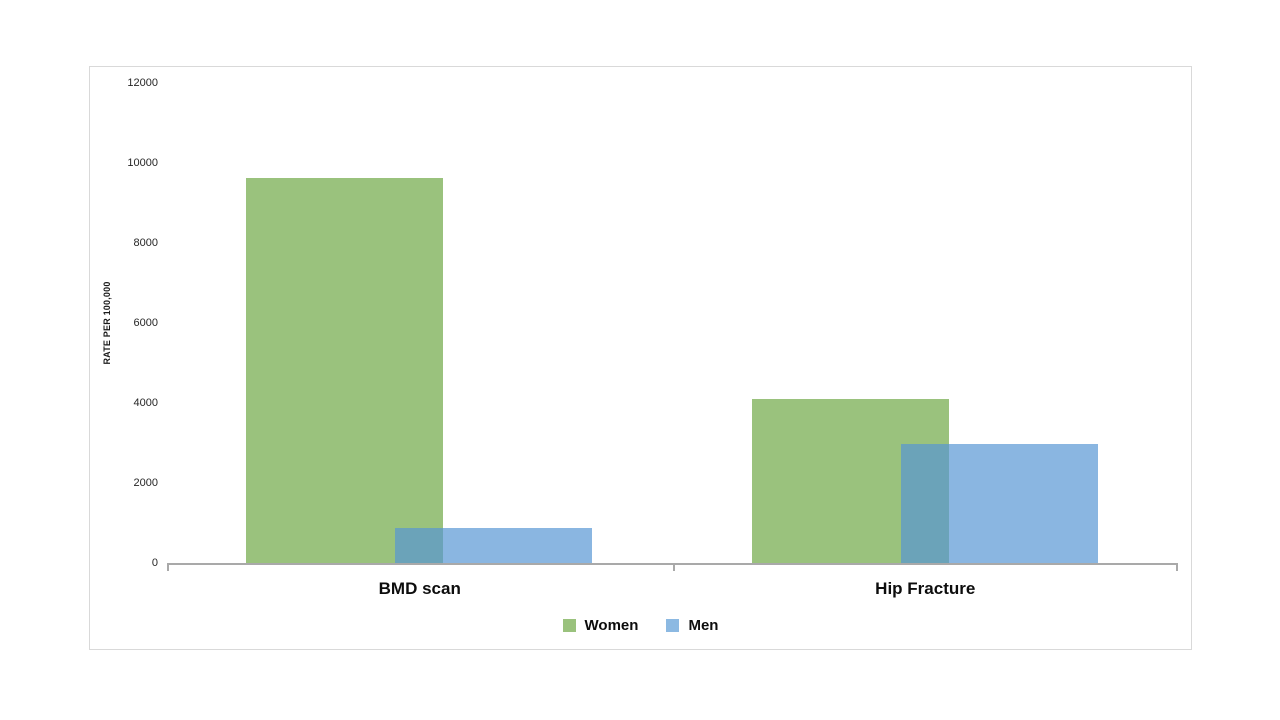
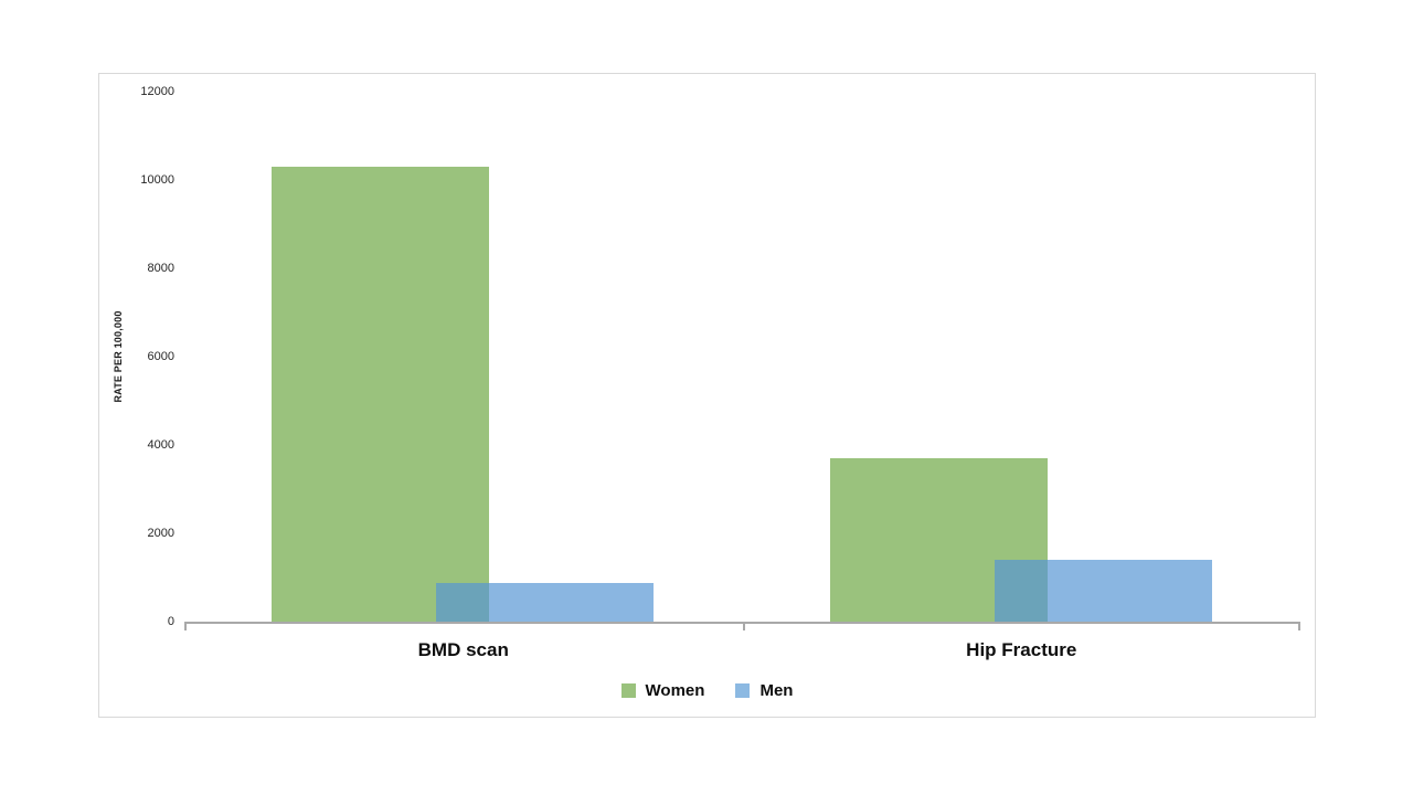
Women/BMD scan: 9600 -> 10300
Women/Hip Fracture: 4100 -> 3700
Men/Hip Fracture: 3000 -> 1400
